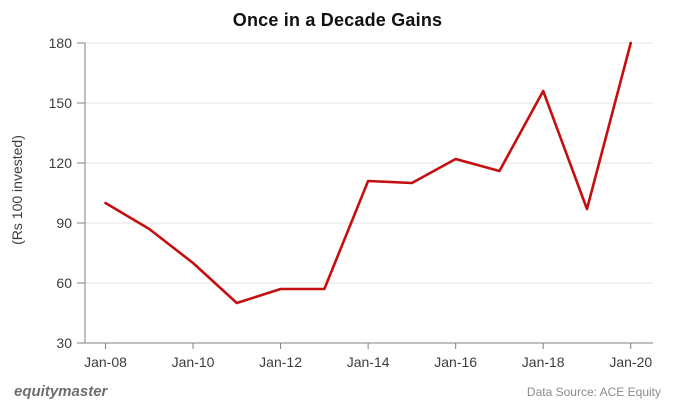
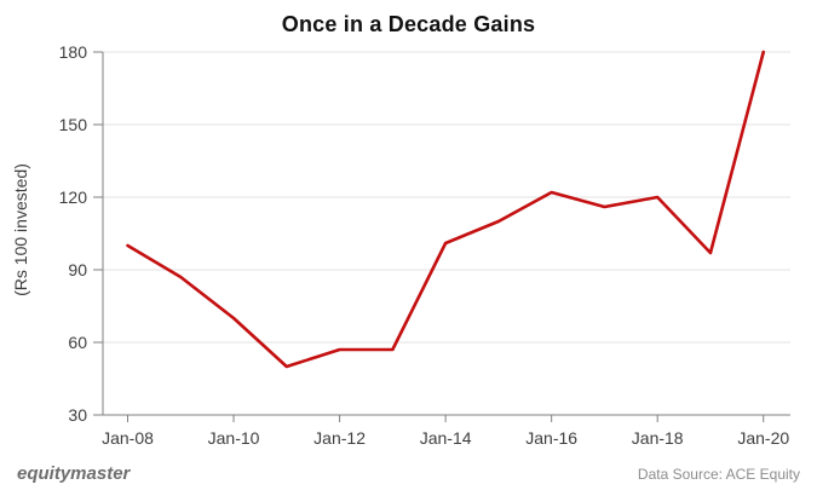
Jan-14: 111 -> 101
Jan-18: 156 -> 120
